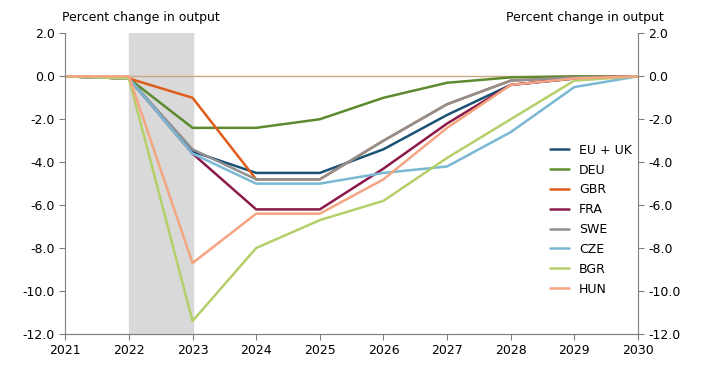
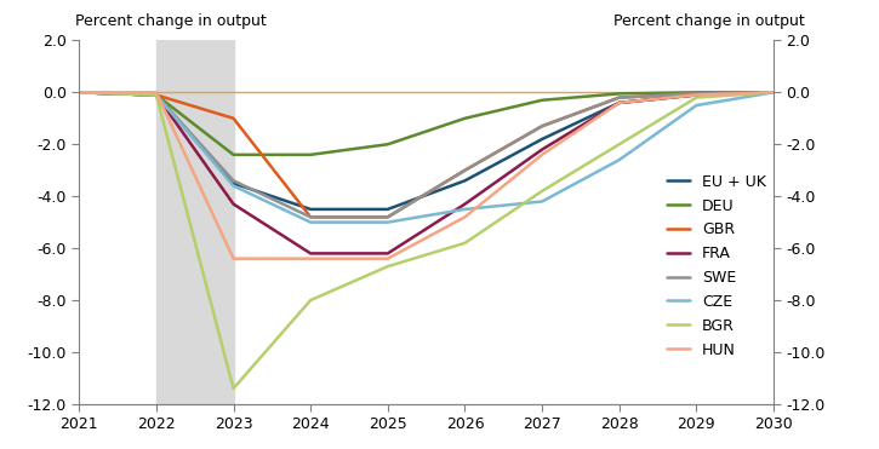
FRA/2023: -3.6 -> -4.3
HUN/2023: -8.7 -> -6.4
